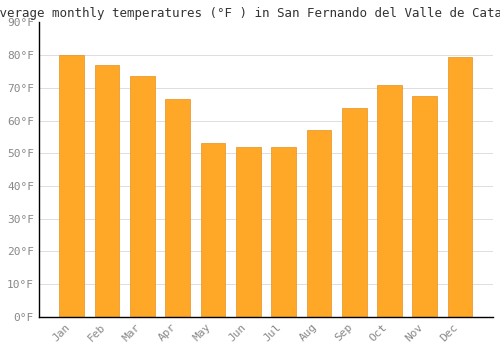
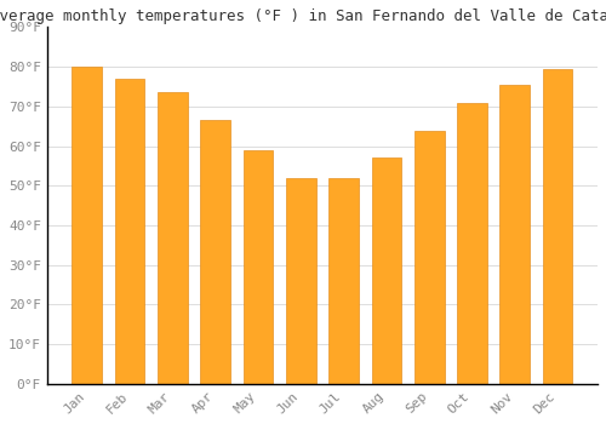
May: 53.0°F -> 59.0°F
Nov: 67.5°F -> 75.5°F
